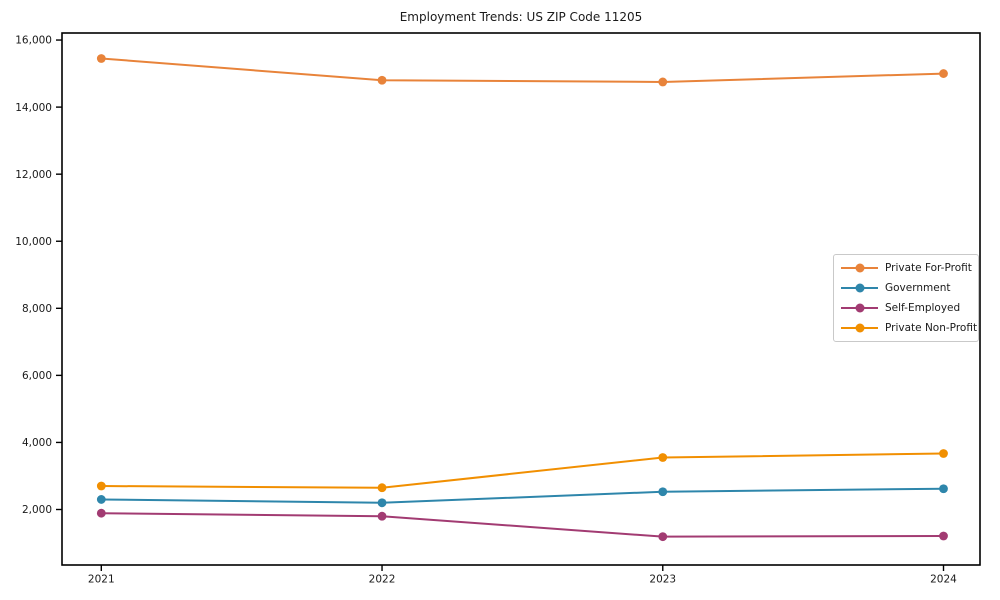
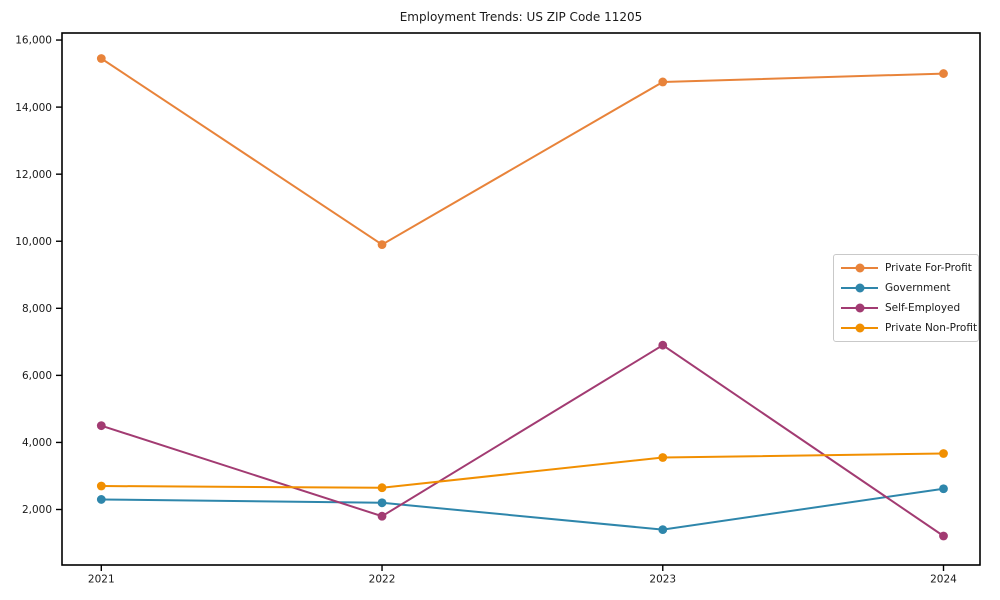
Self-Employed/2021: 1900 -> 4500
Private For-Profit/2022: 14800 -> 9900
Government/2023: 2500 -> 1400
Self-Employed/2023: 1200 -> 6900
